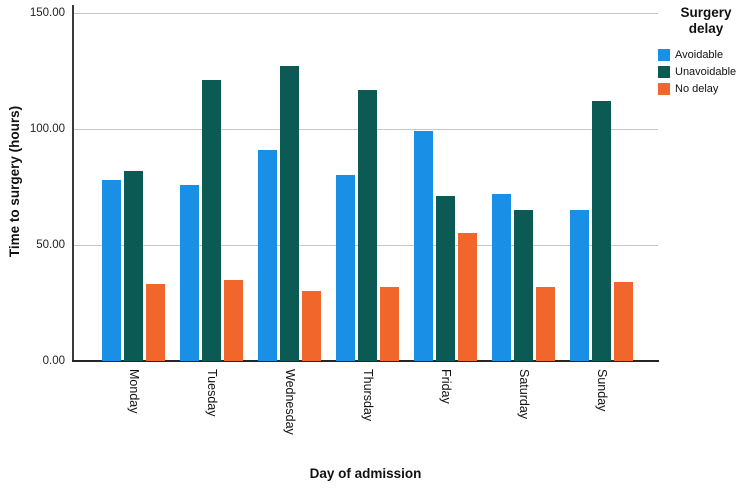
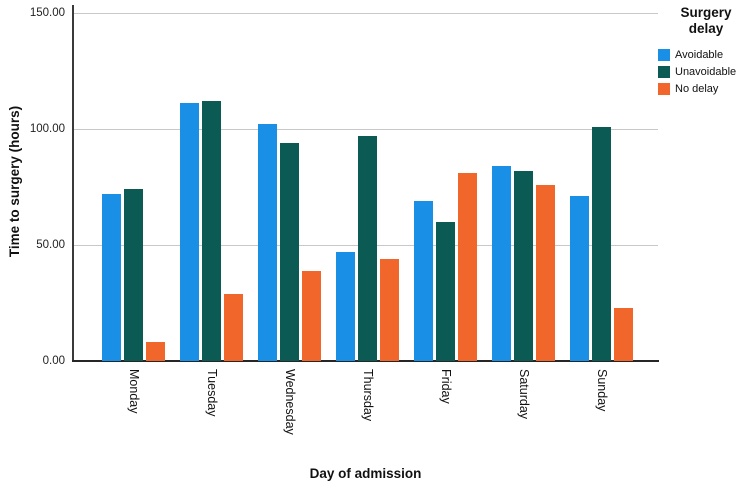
Avoidable/Monday: 78 -> 72
Unavoidable/Monday: 82 -> 74
No delay/Monday: 33 -> 8
Avoidable/Tuesday: 76 -> 111
Unavoidable/Tuesday: 121 -> 112
No delay/Tuesday: 35 -> 29
Avoidable/Wednesday: 91 -> 102
Unavoidable/Wednesday: 127 -> 94
No delay/Wednesday: 30 -> 39
Avoidable/Thursday: 80 -> 47
Unavoidable/Thursday: 117 -> 97
No delay/Thursday: 32 -> 44
Avoidable/Friday: 99 -> 69
Unavoidable/Friday: 71 -> 60
No delay/Friday: 55 -> 81
Avoidable/Saturday: 72 -> 84
Unavoidable/Saturday: 65 -> 82
No delay/Saturday: 32 -> 76
Avoidable/Sunday: 65 -> 71
Unavoidable/Sunday: 112 -> 101
No delay/Sunday: 34 -> 23
